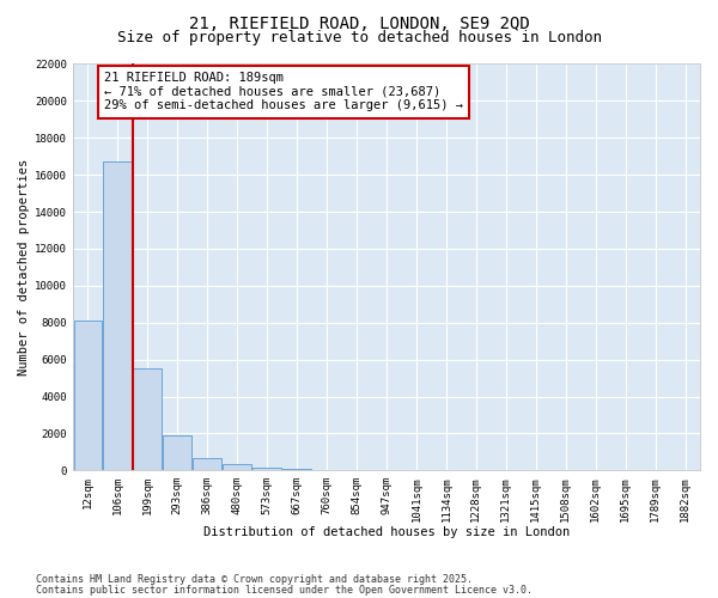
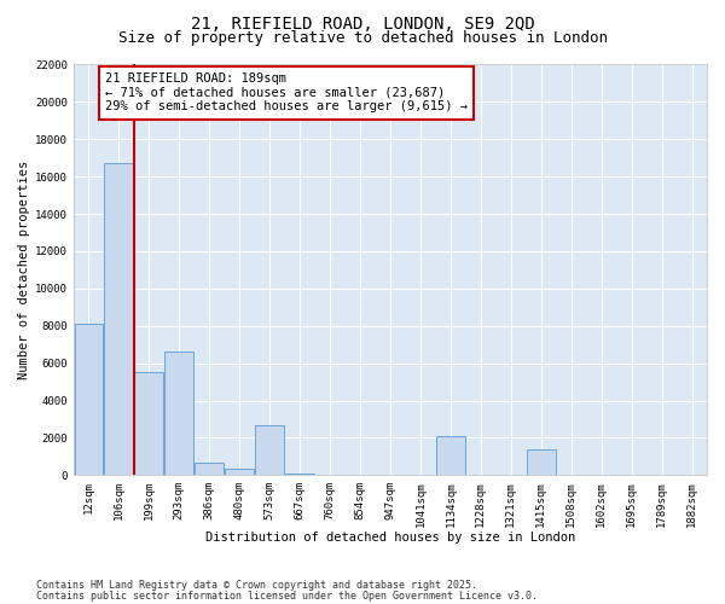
293sqm: 1900 -> 6600
573sqm: 200 -> 2700
1134sqm: 0 -> 2100
1415sqm: 0 -> 1400
